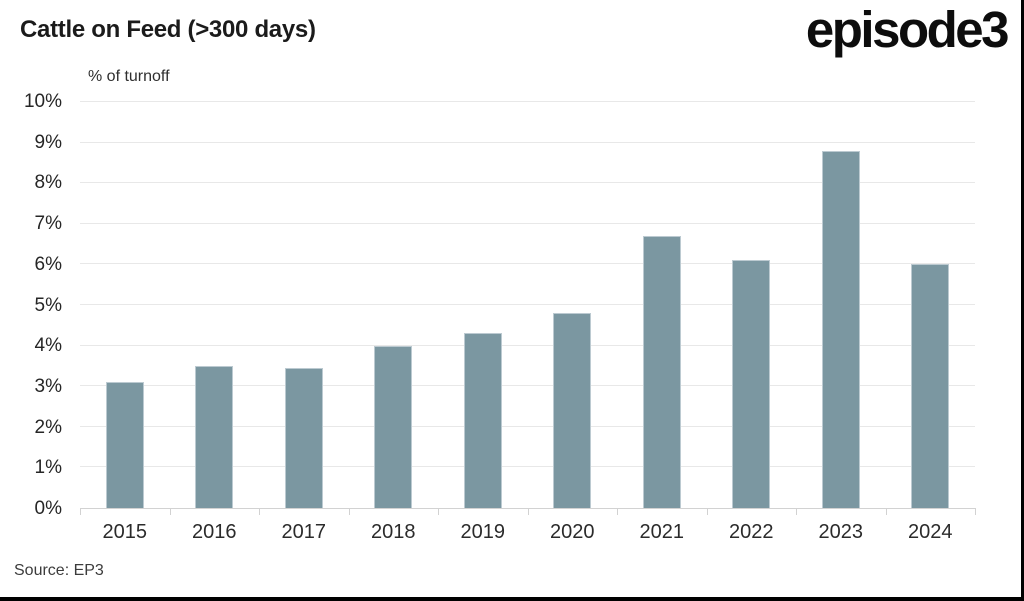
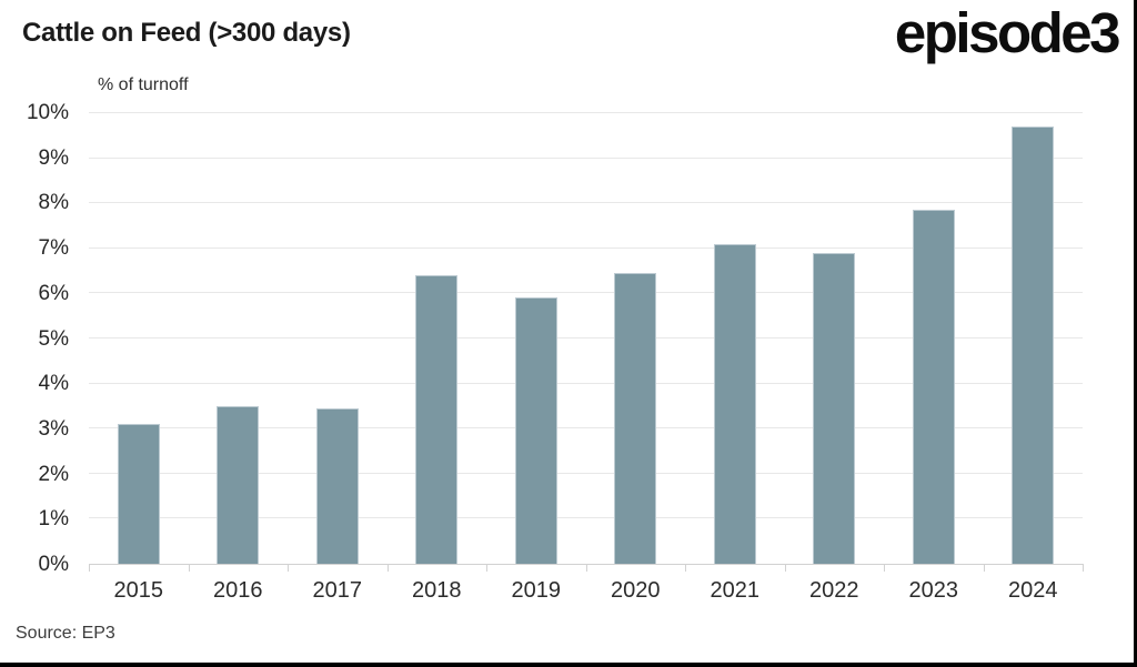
2018: 4.0% -> 6.4%
2019: 4.3% -> 5.9%
2020: 4.8% -> 6.5%
2021: 6.7% -> 7.1%
2022: 6.1% -> 6.9%
2023: 8.8% -> 7.8%
2024: 6.0% -> 9.7%
